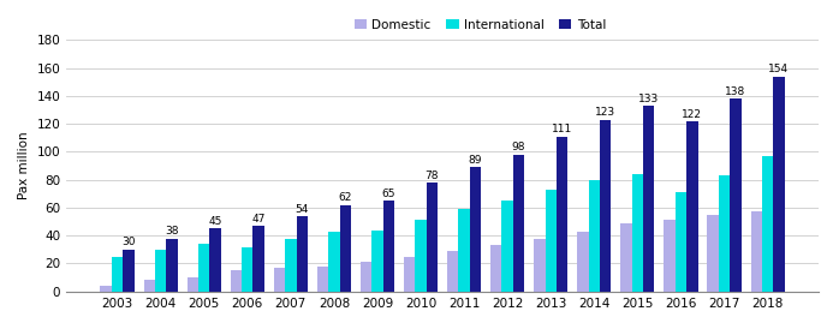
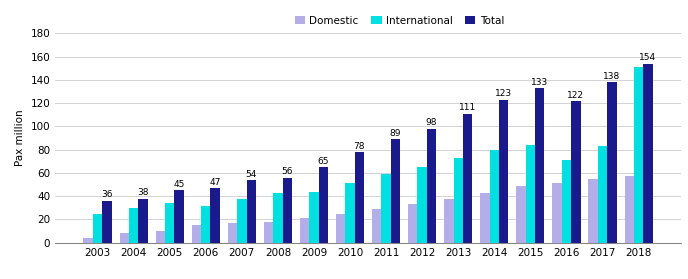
Total/2003: 30 -> 36
Total/2008: 62 -> 56
International/2018: 97 -> 151
